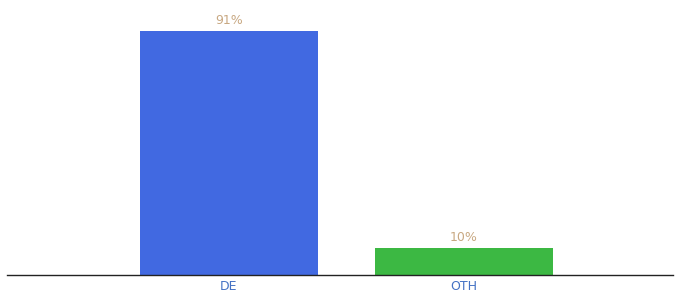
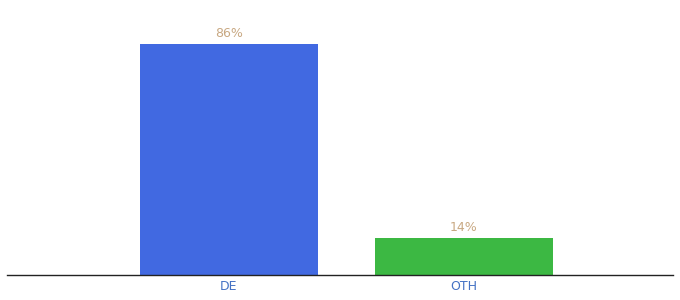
DE: 91% -> 86%
OTH: 10% -> 14%
